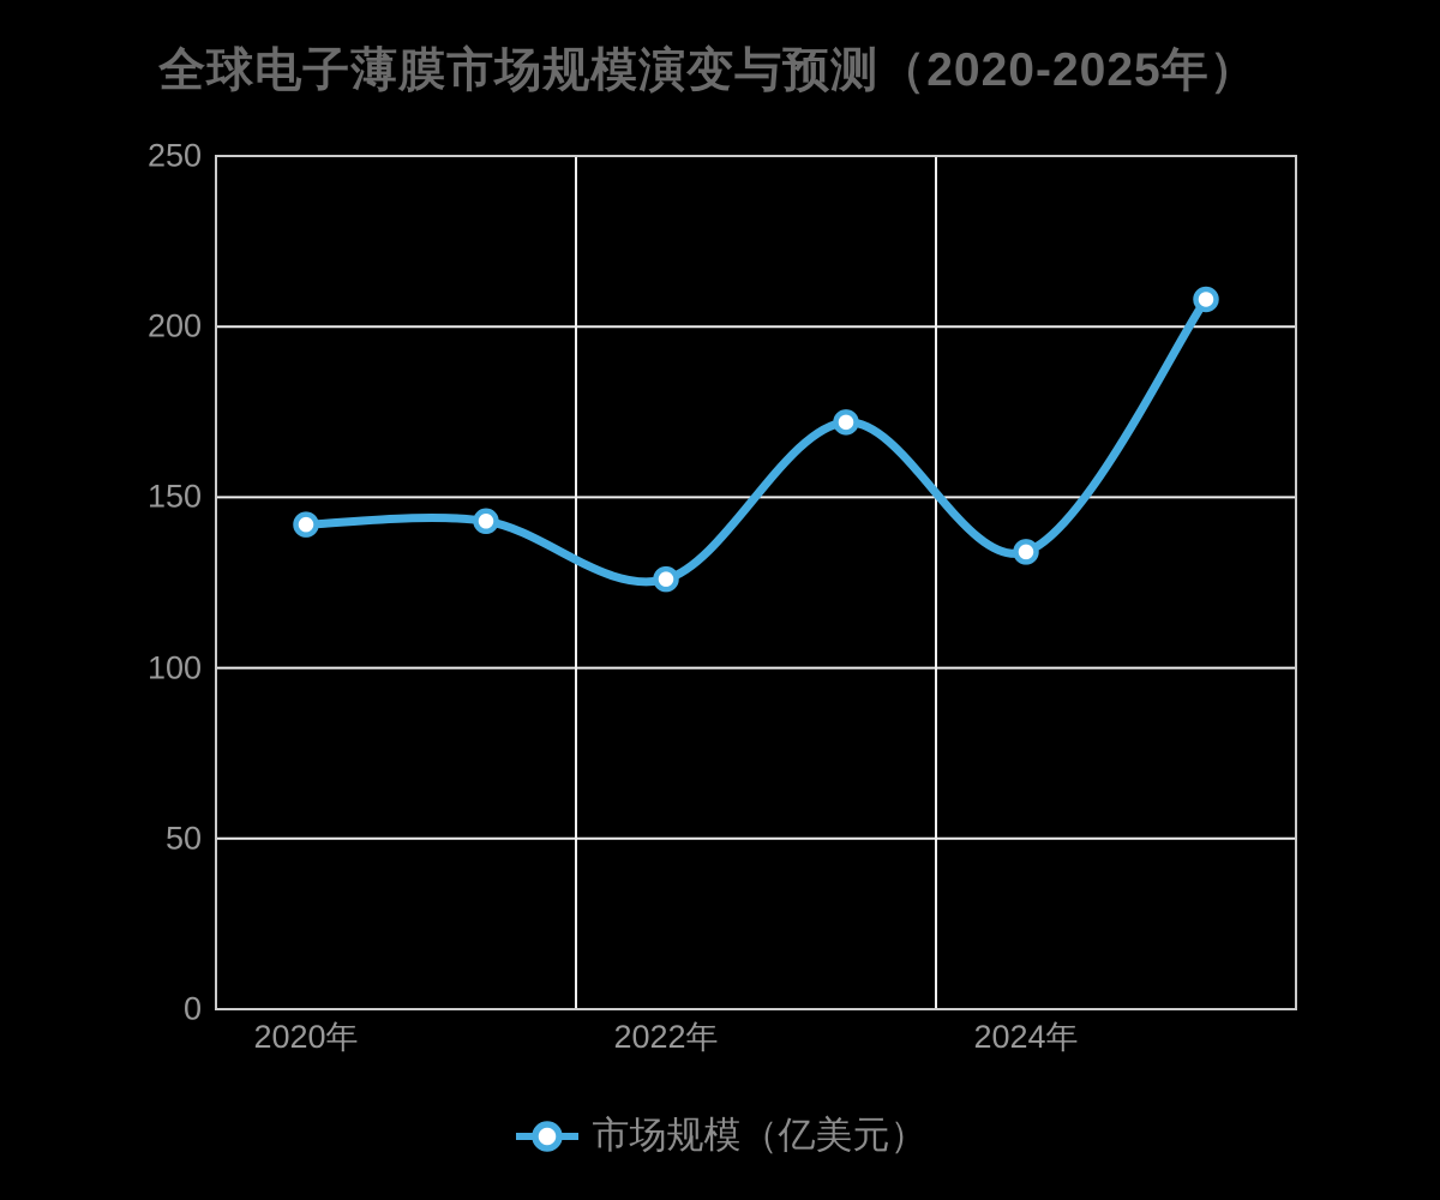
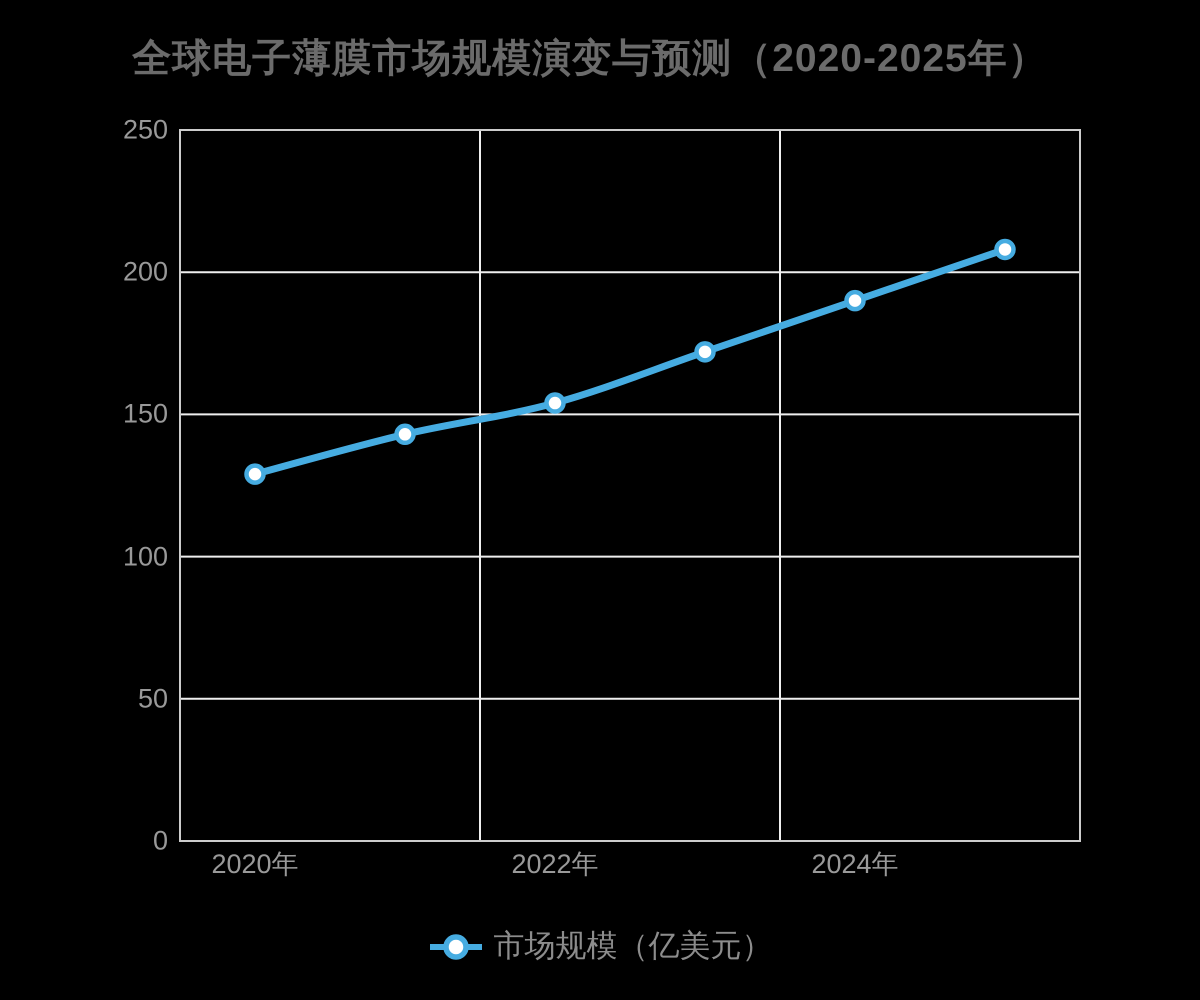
2020年: 142 -> 129
2022年: 126 -> 154
2024年: 134 -> 190
